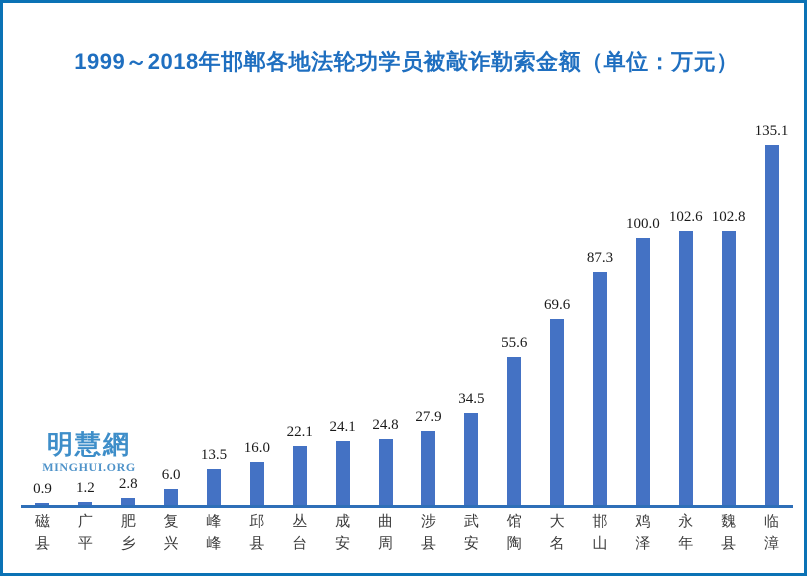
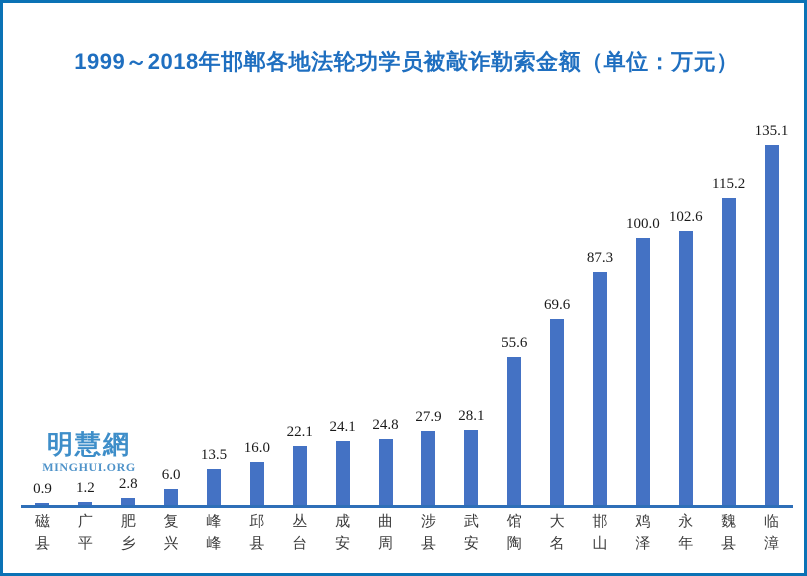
武安: 34.5 -> 28.1
魏县: 102.8 -> 115.2
